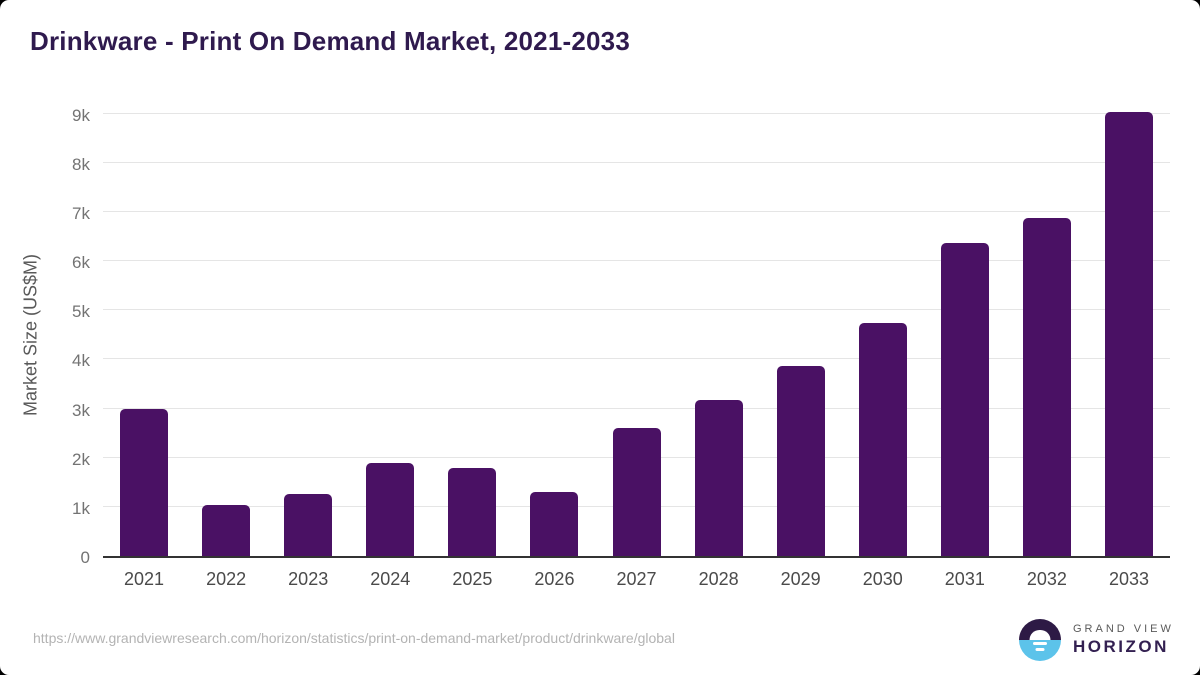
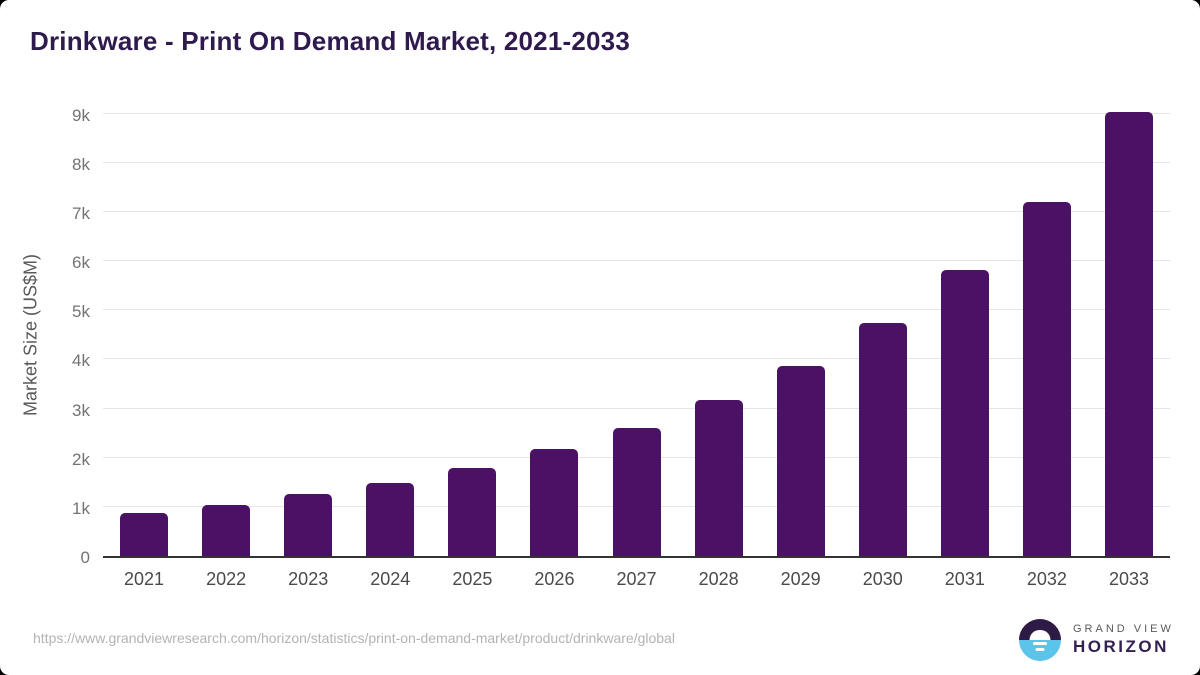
2021: 3.0k -> 0.9k
2024: 1.9k -> 1.5k
2026: 1.3k -> 2.2k
2031: 6.4k -> 5.8k
2032: 6.9k -> 7.2k
